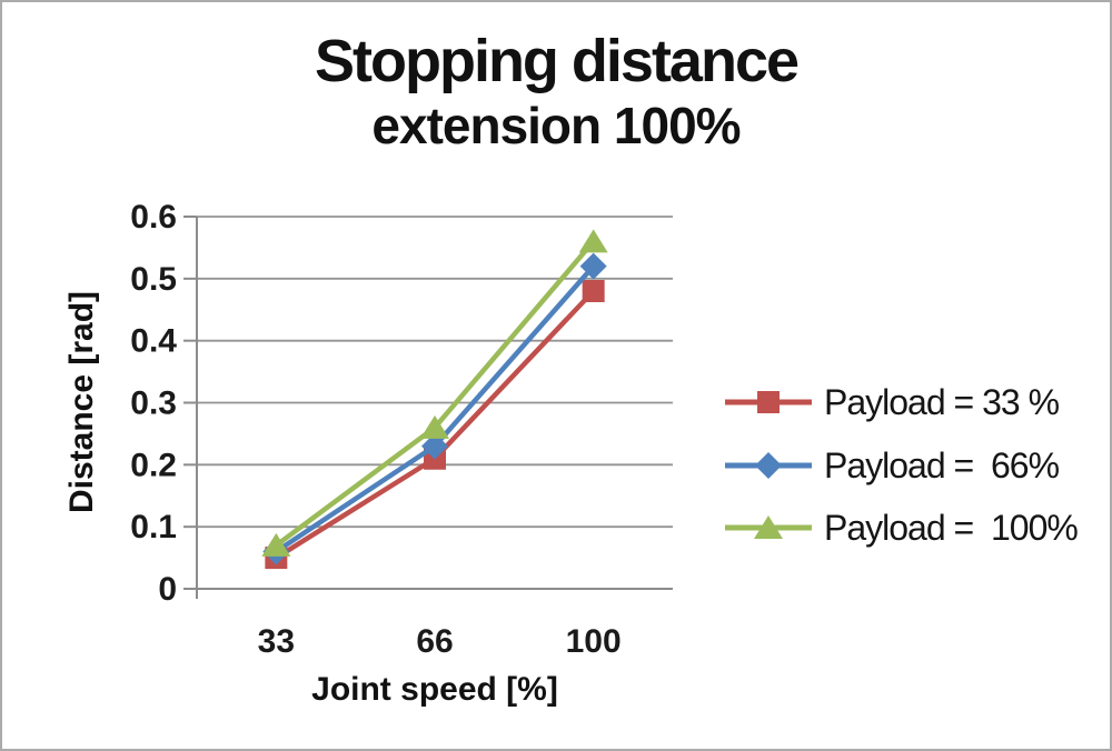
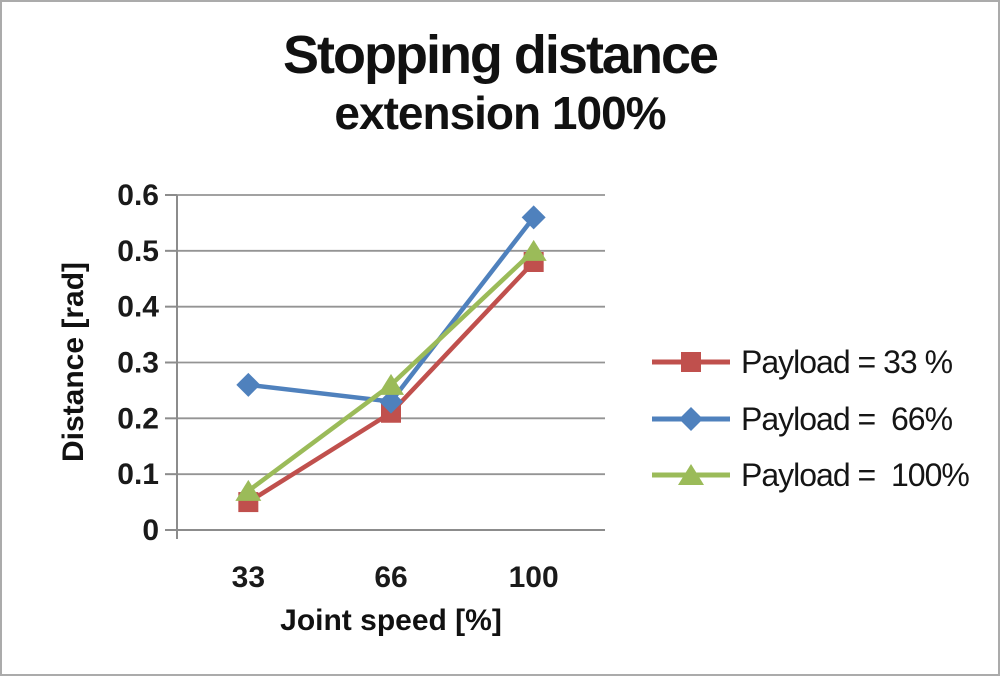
Payload = 66%/33: 0.06 -> 0.26
Payload = 66%/100: 0.52 -> 0.56
Payload = 100%/100: 0.56 -> 0.50
